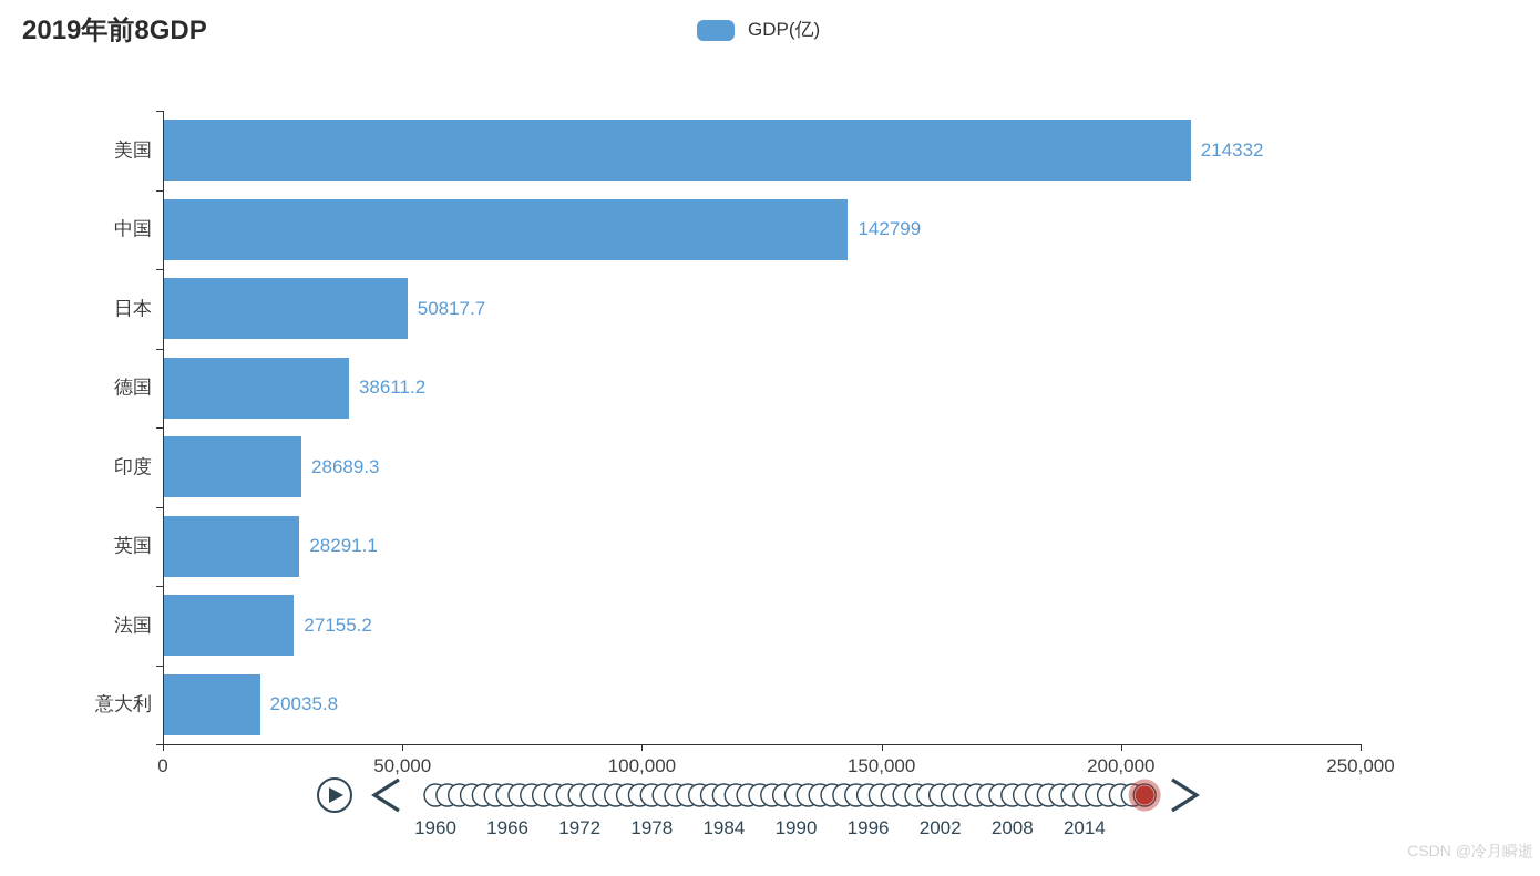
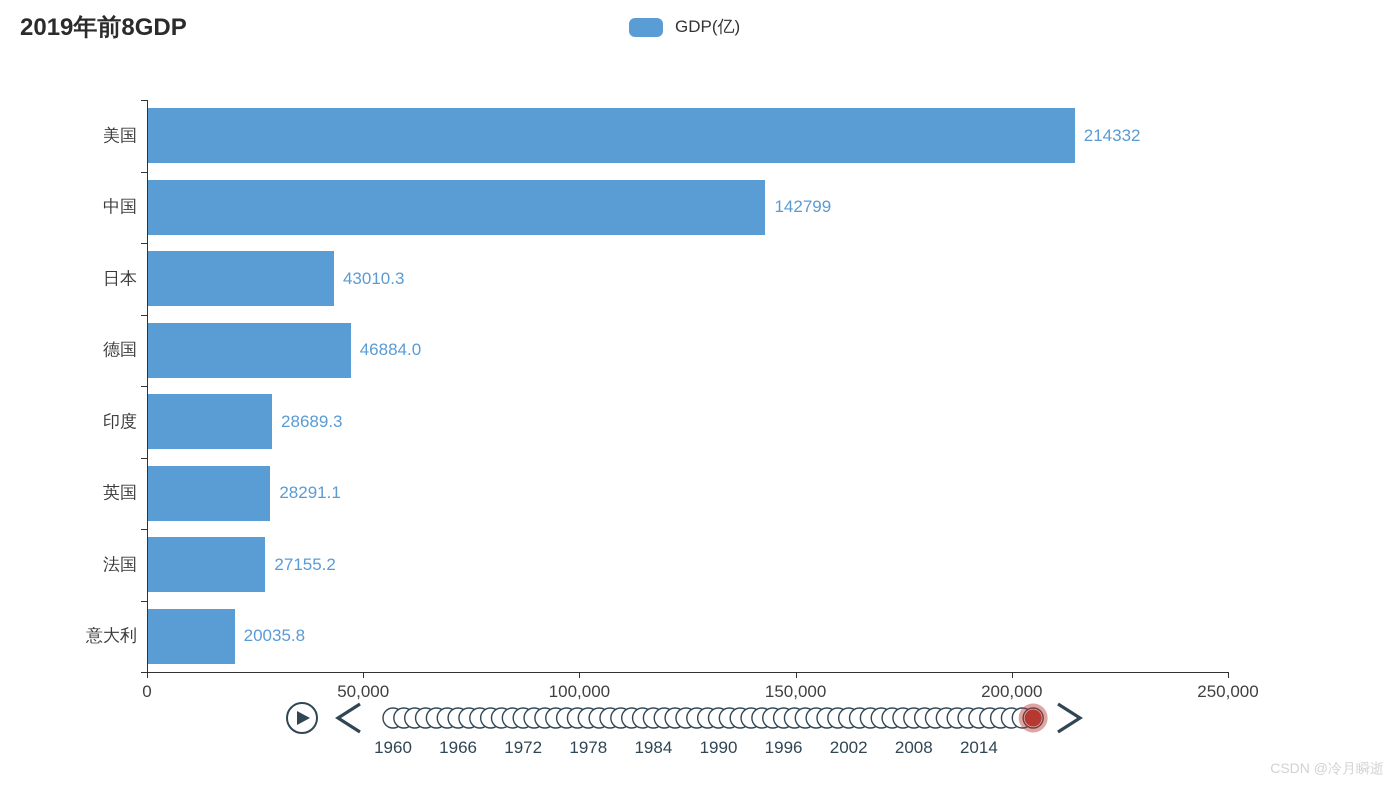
日本: 50817.7 -> 43010.3
德国: 38611.2 -> 46884.0
